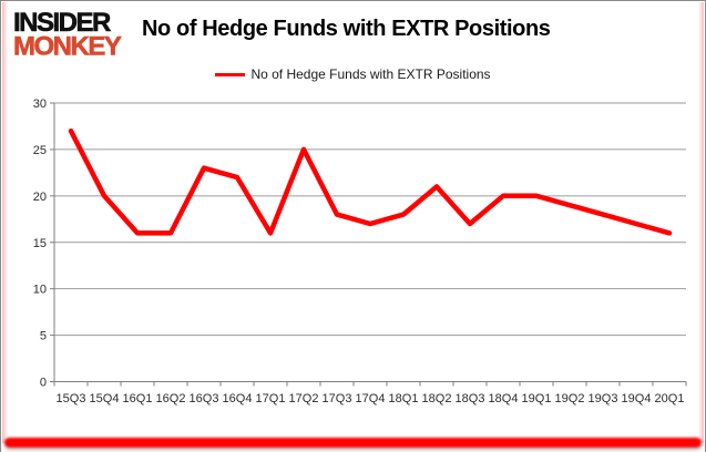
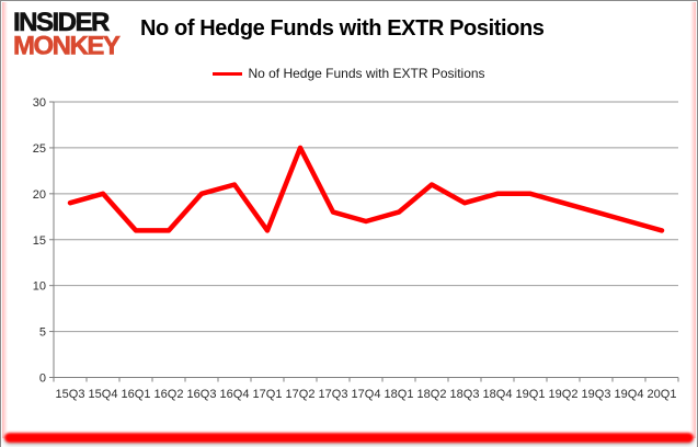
15Q3: 27 -> 19
16Q3: 23 -> 20
16Q4: 22 -> 21
18Q3: 17 -> 19
